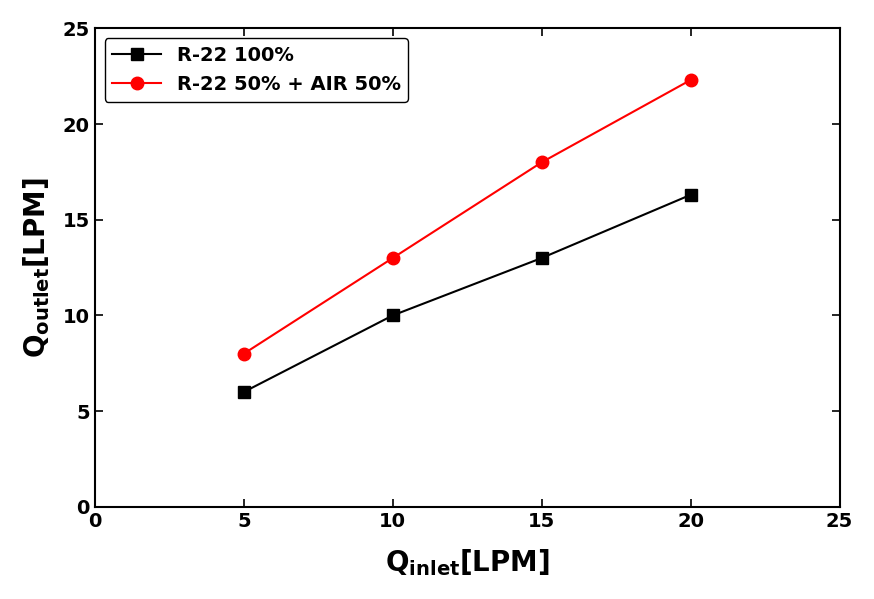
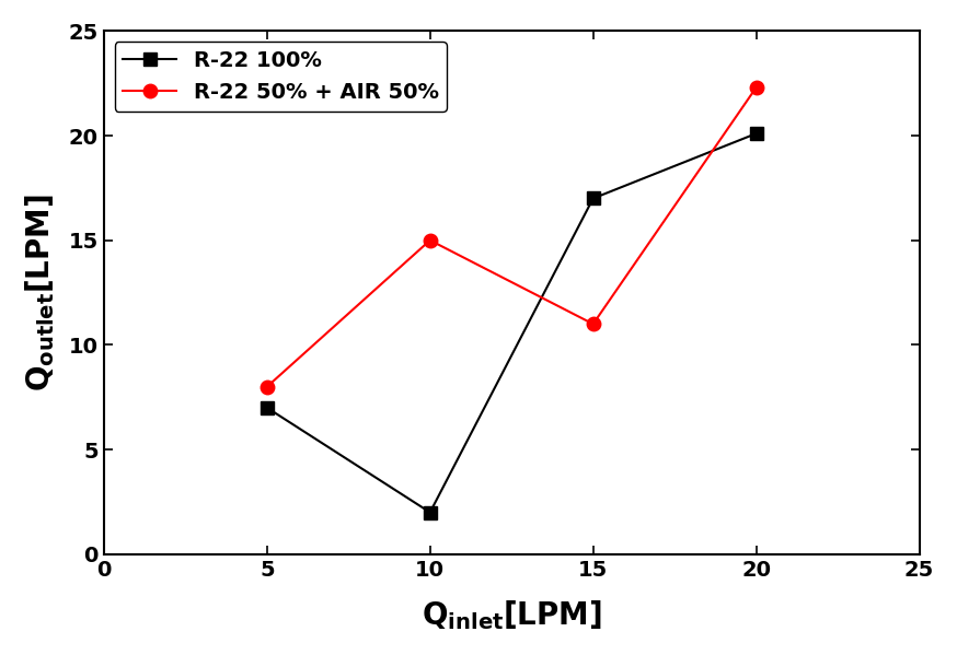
R-22 100%/5: 6.0 -> 7.0
R-22 100%/10: 10.0 -> 2.0
R-22 50% + AIR 50%/10: 13.0 -> 15.0
R-22 100%/15: 13.0 -> 17.0
R-22 50% + AIR 50%/15: 18.0 -> 11.0
R-22 100%/20: 16.3 -> 20.1
